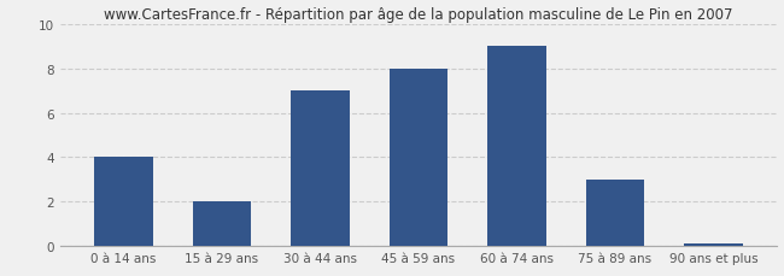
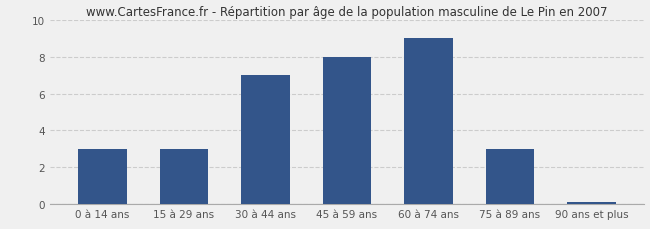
0 à 14 ans: 4.0 -> 3.0
15 à 29 ans: 2.0 -> 3.0
